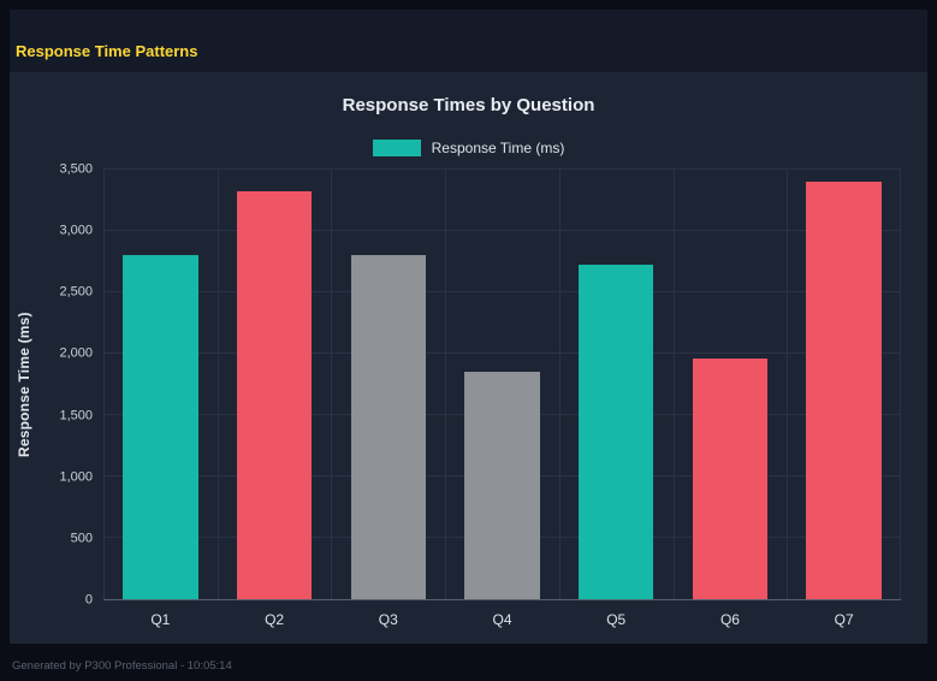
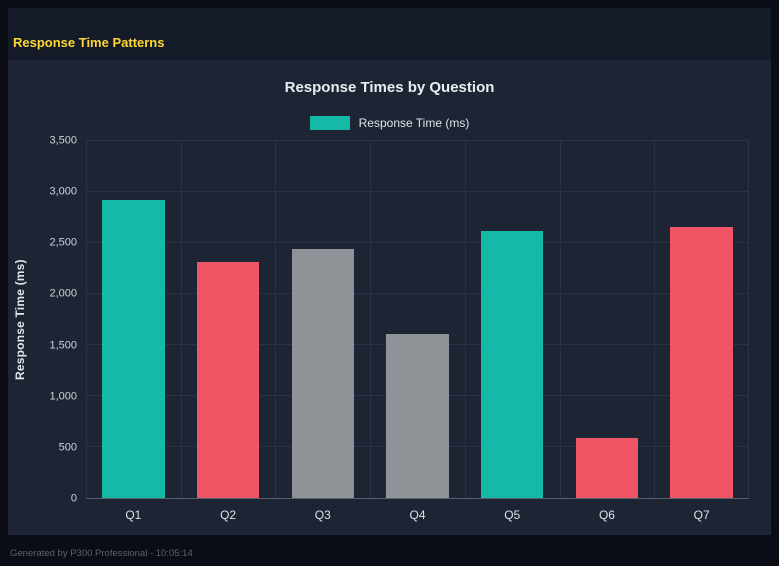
Q1: 2800 -> 2920
Q2: 3320 -> 2310
Q3: 2800 -> 2440
Q4: 1850 -> 1610
Q5: 2730 -> 2620
Q6: 1960 -> 590
Q7: 3400 -> 2660
